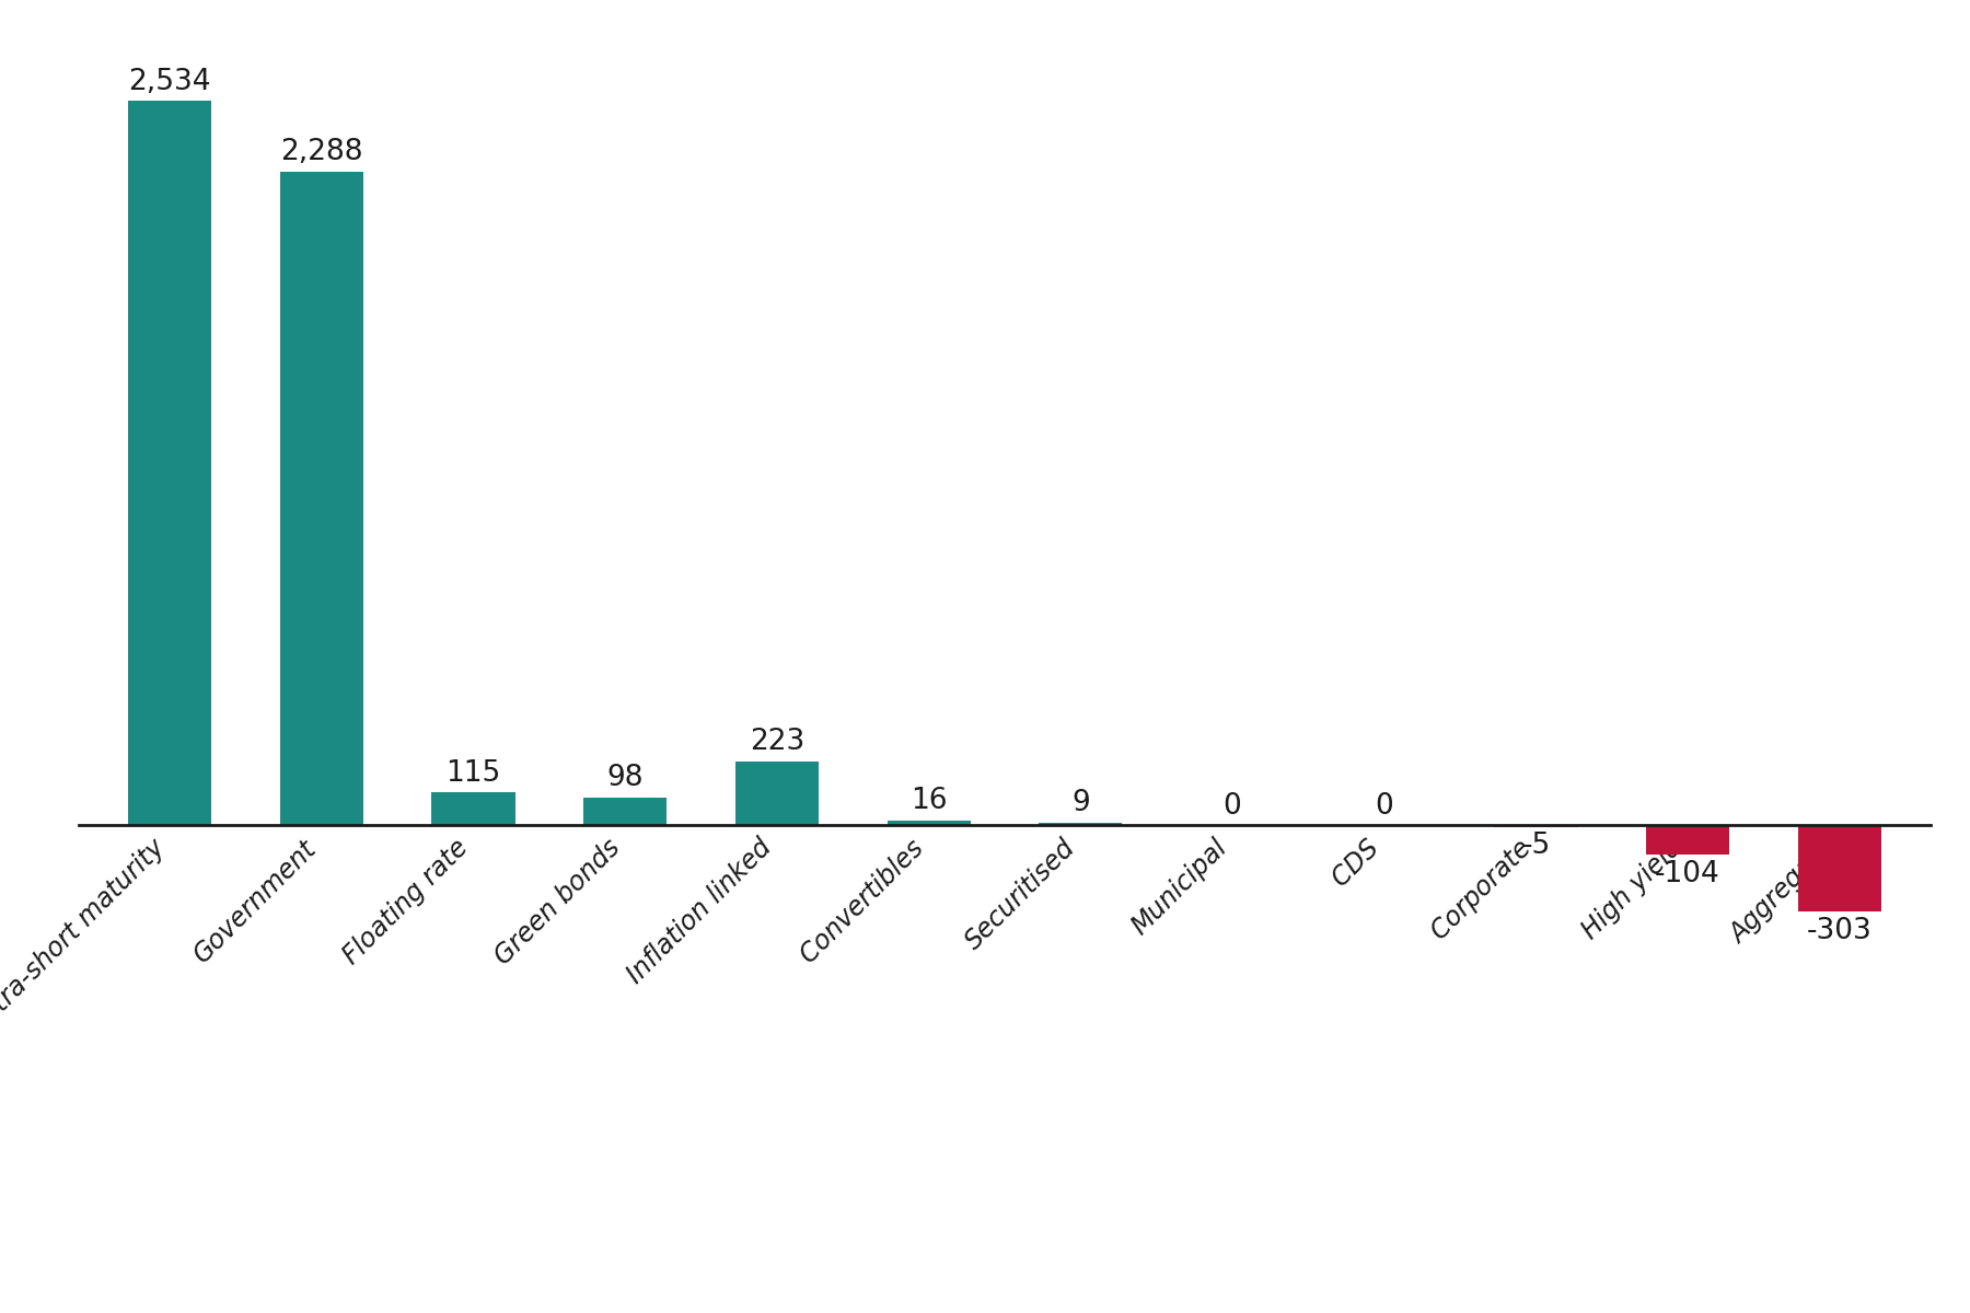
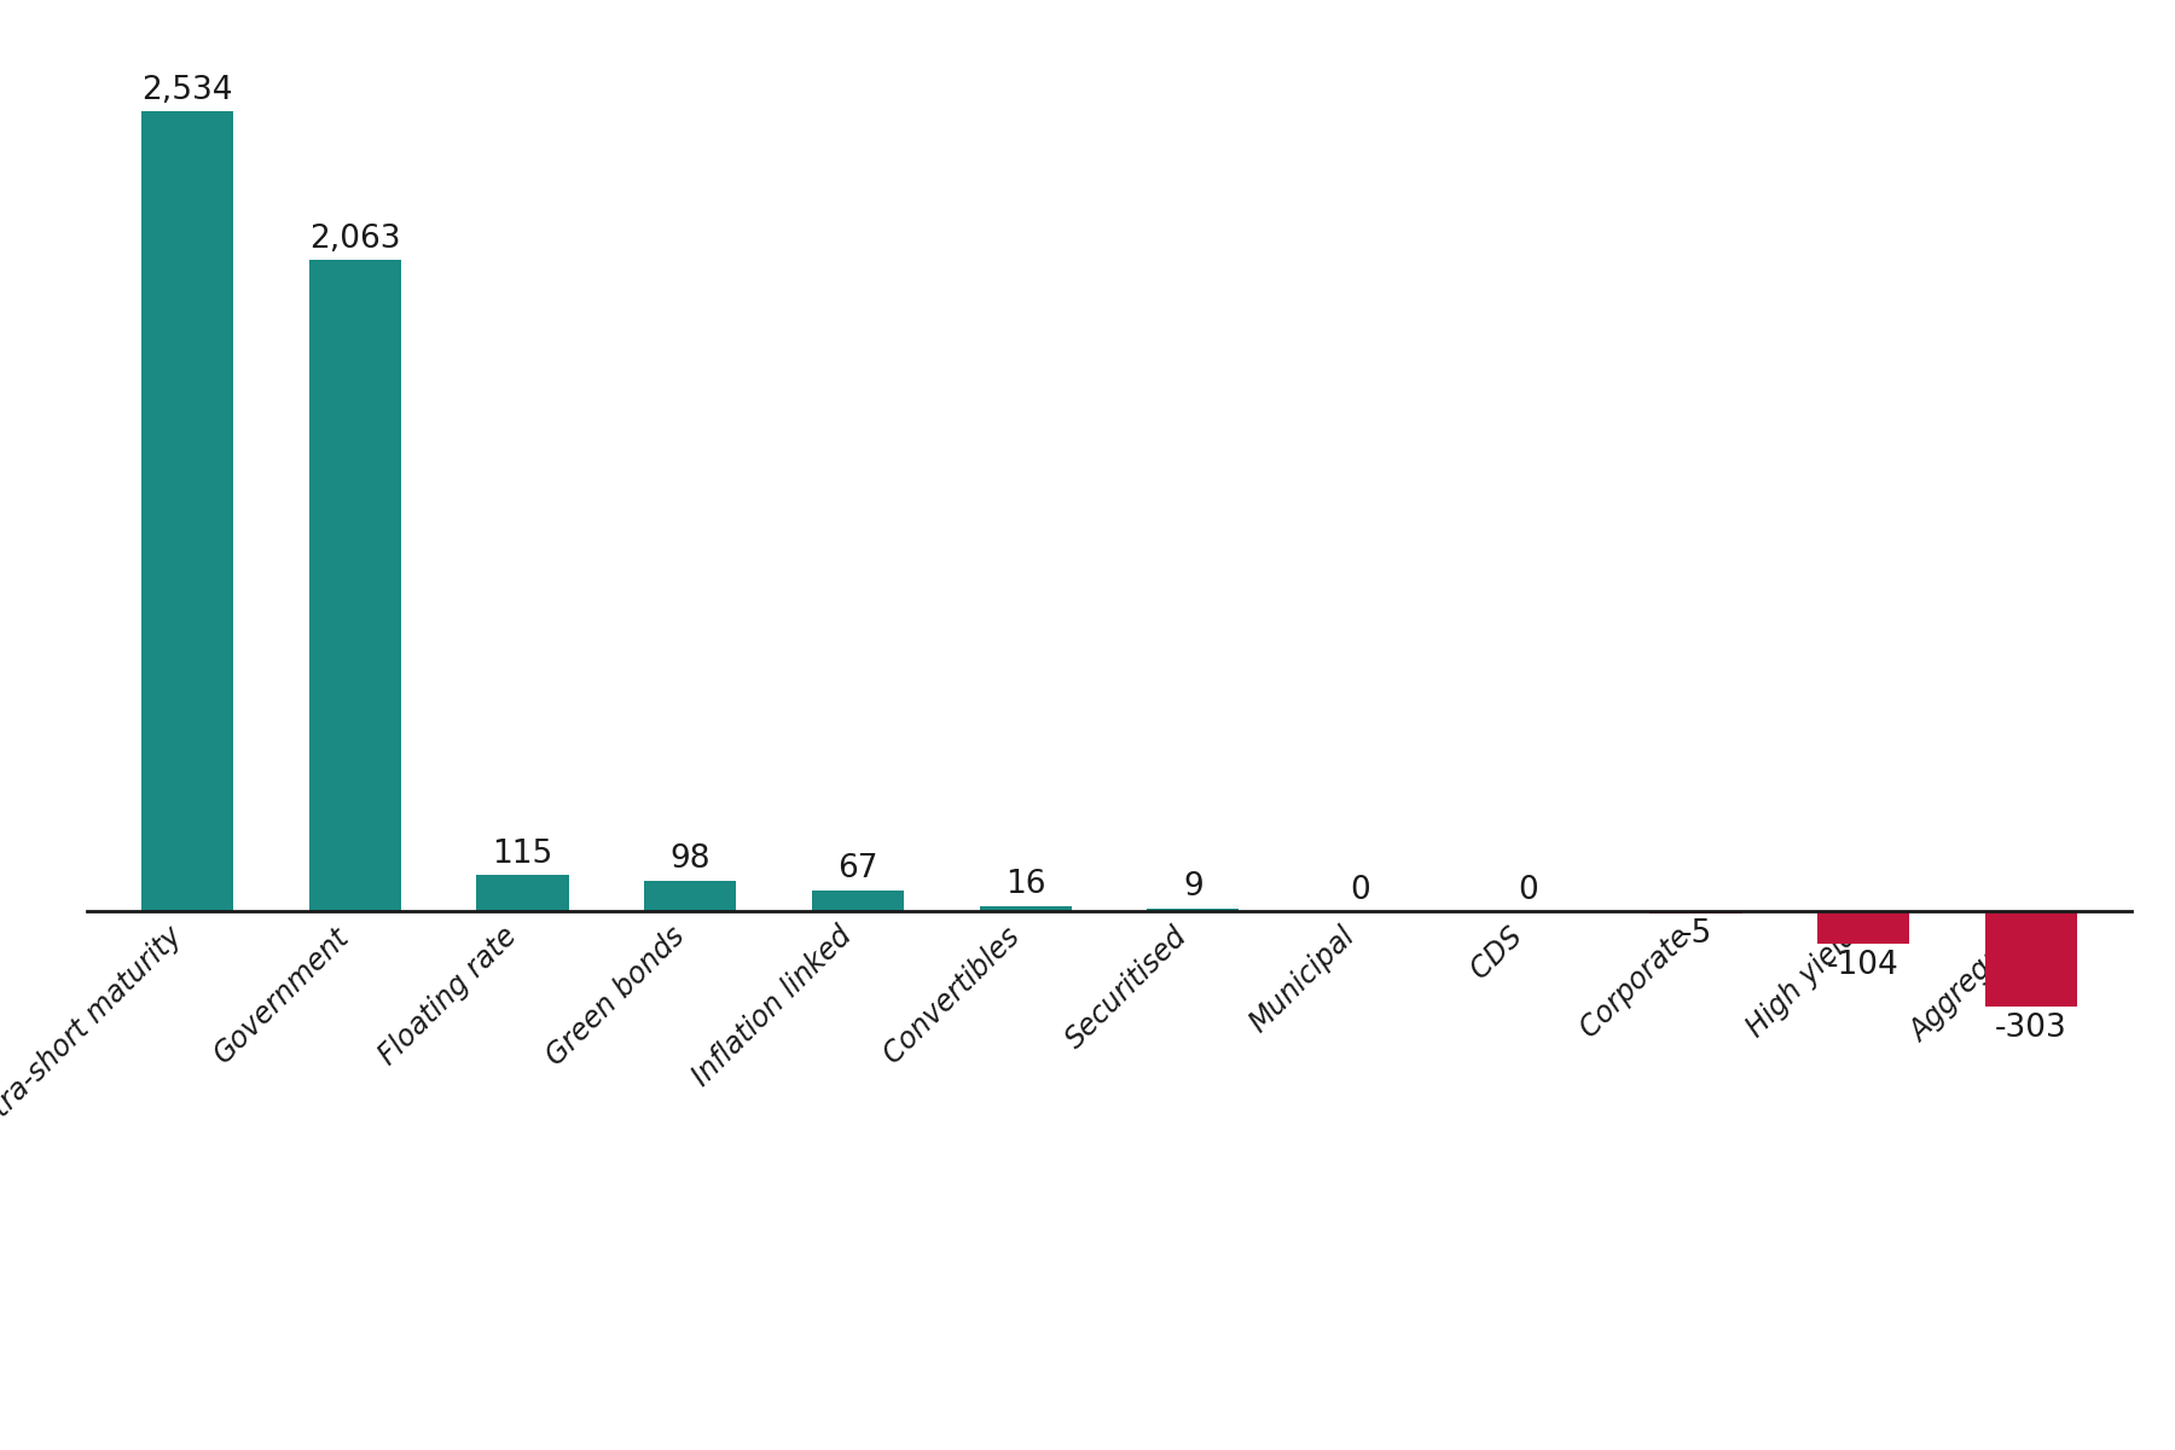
Government: 2,288 -> 2,063
Inflation linked: 223 -> 67
